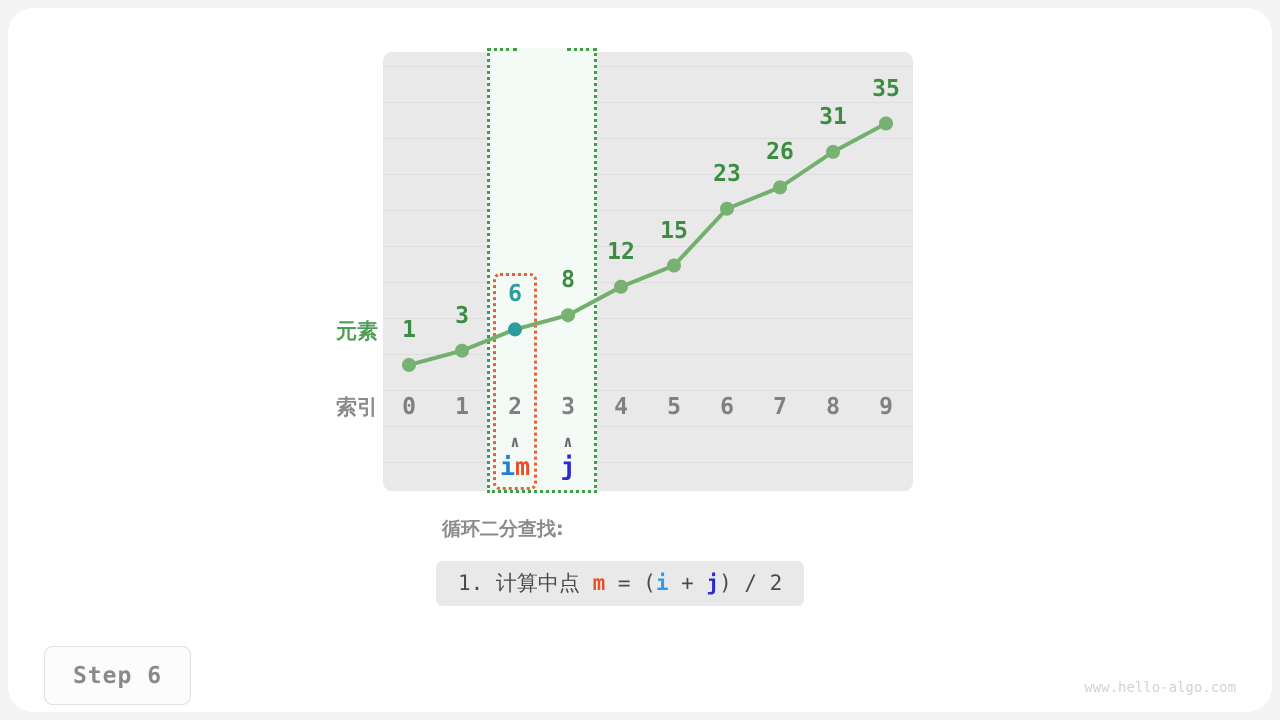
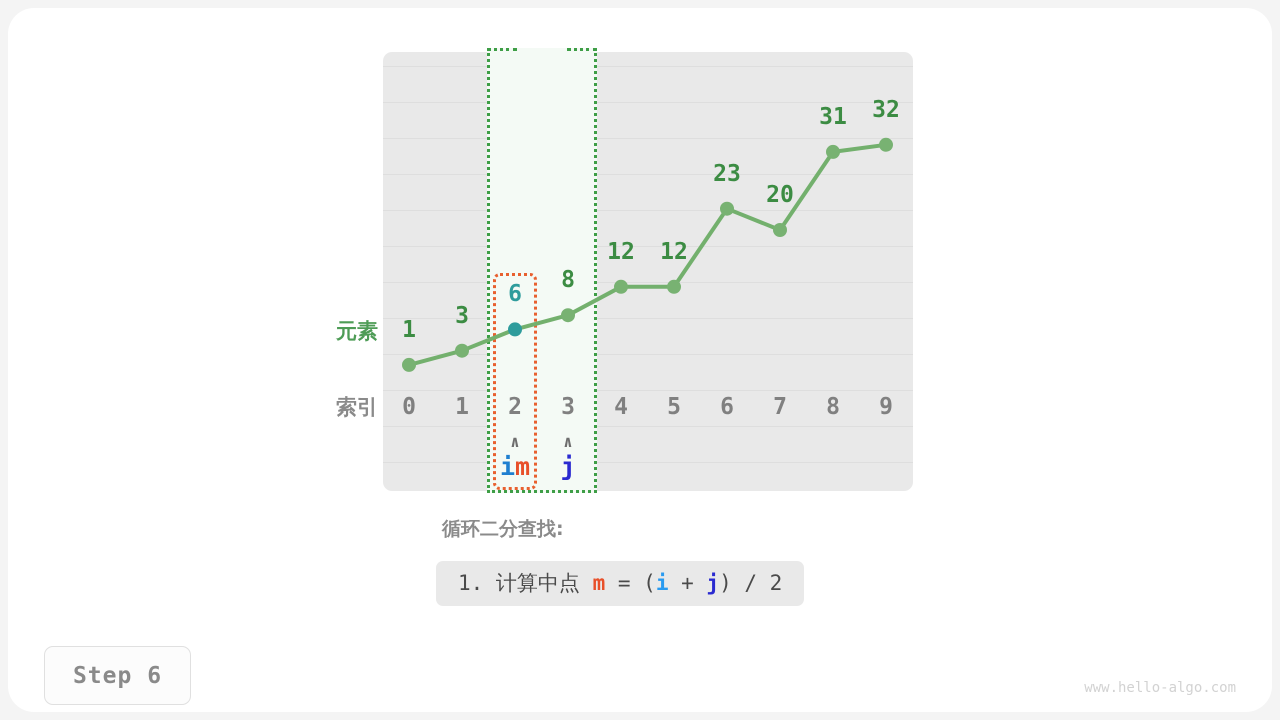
5: 15 -> 12
7: 26 -> 20
9: 35 -> 32
